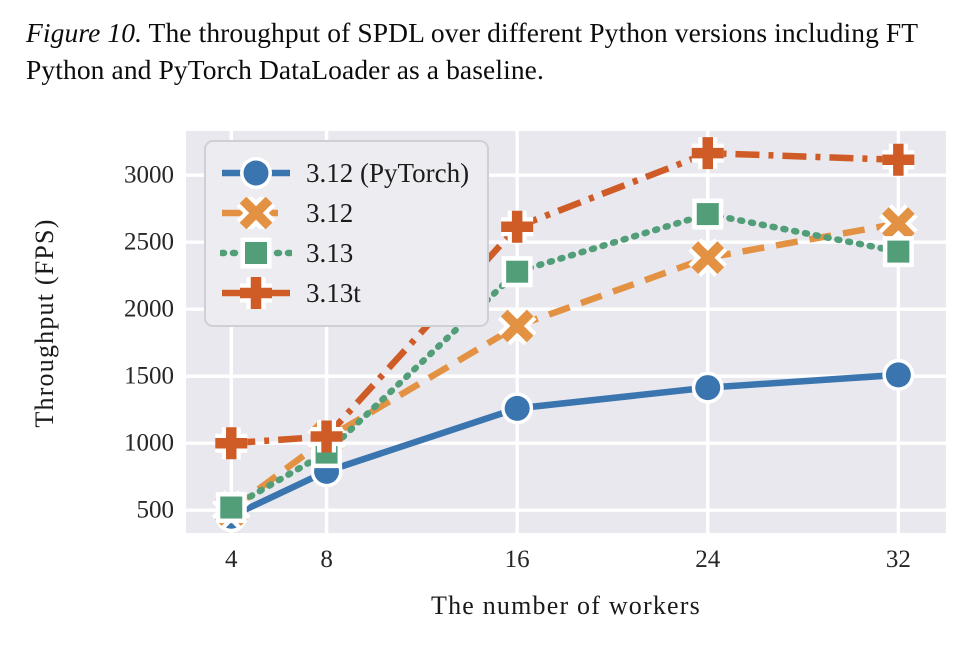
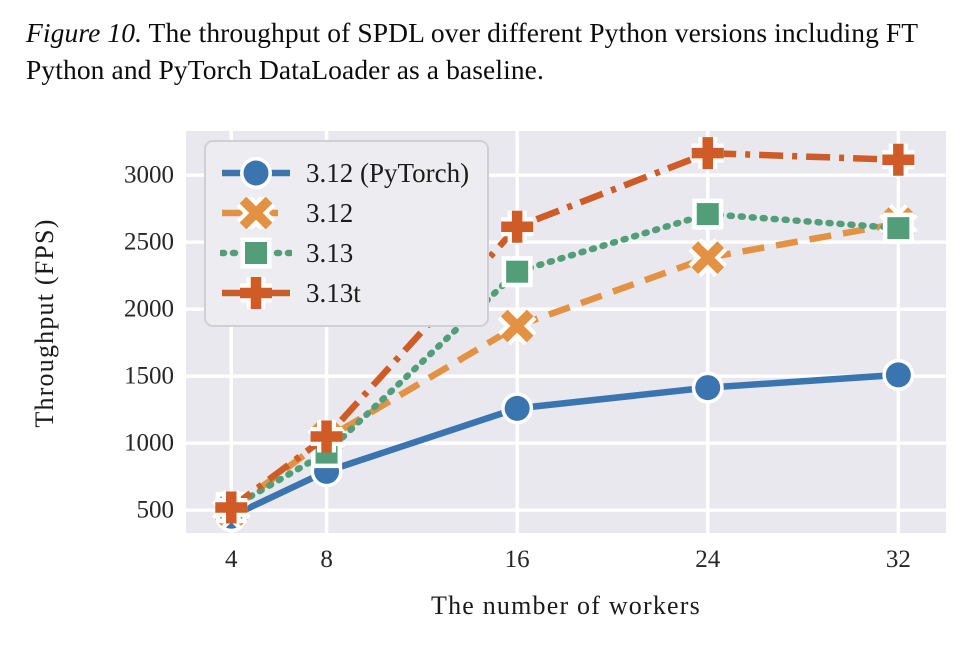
3.13t/4: 1000 -> 520
3.13/32: 2430 -> 2600
